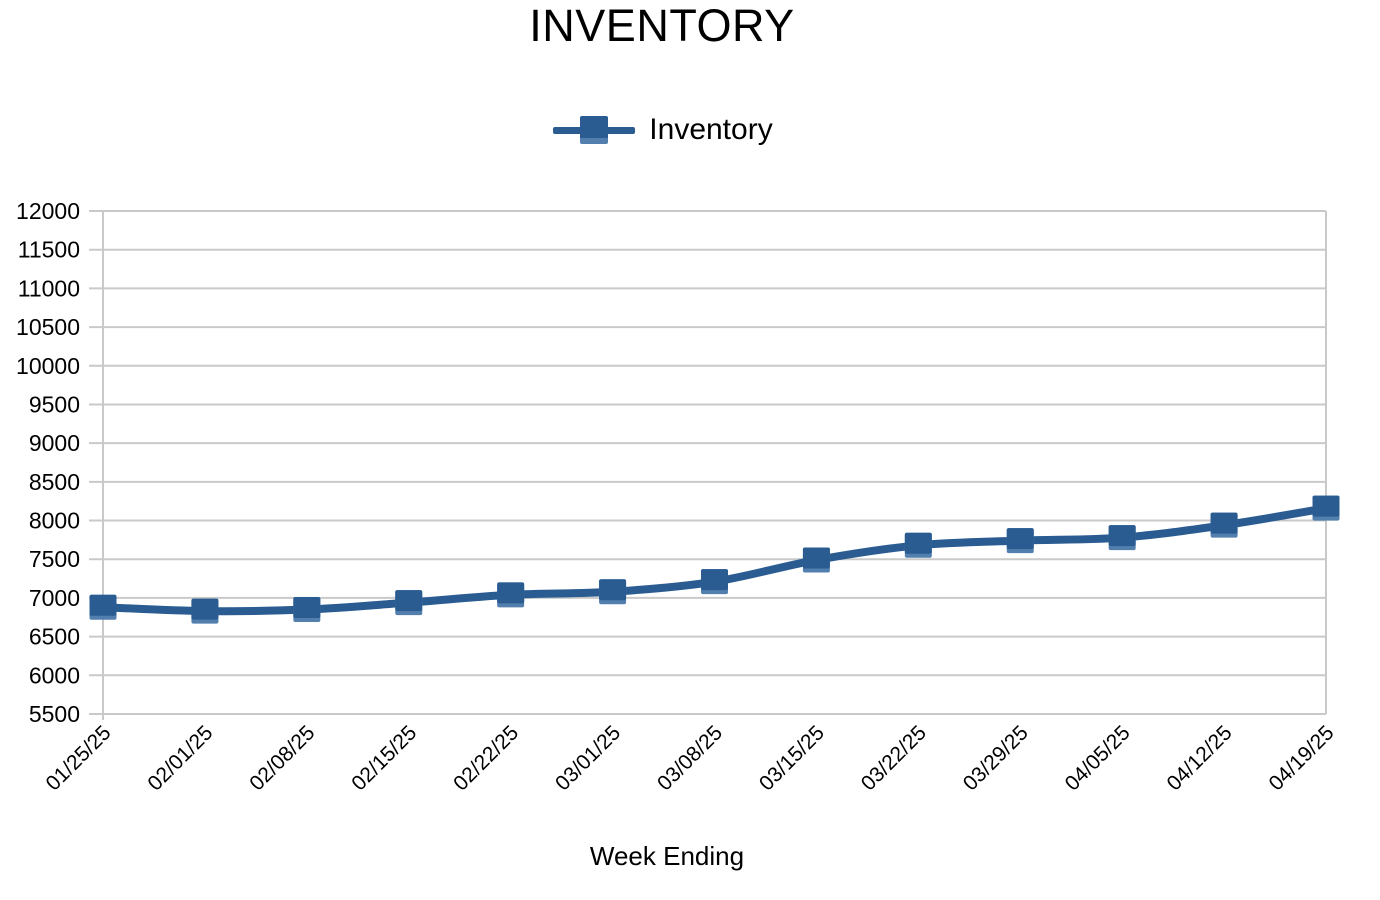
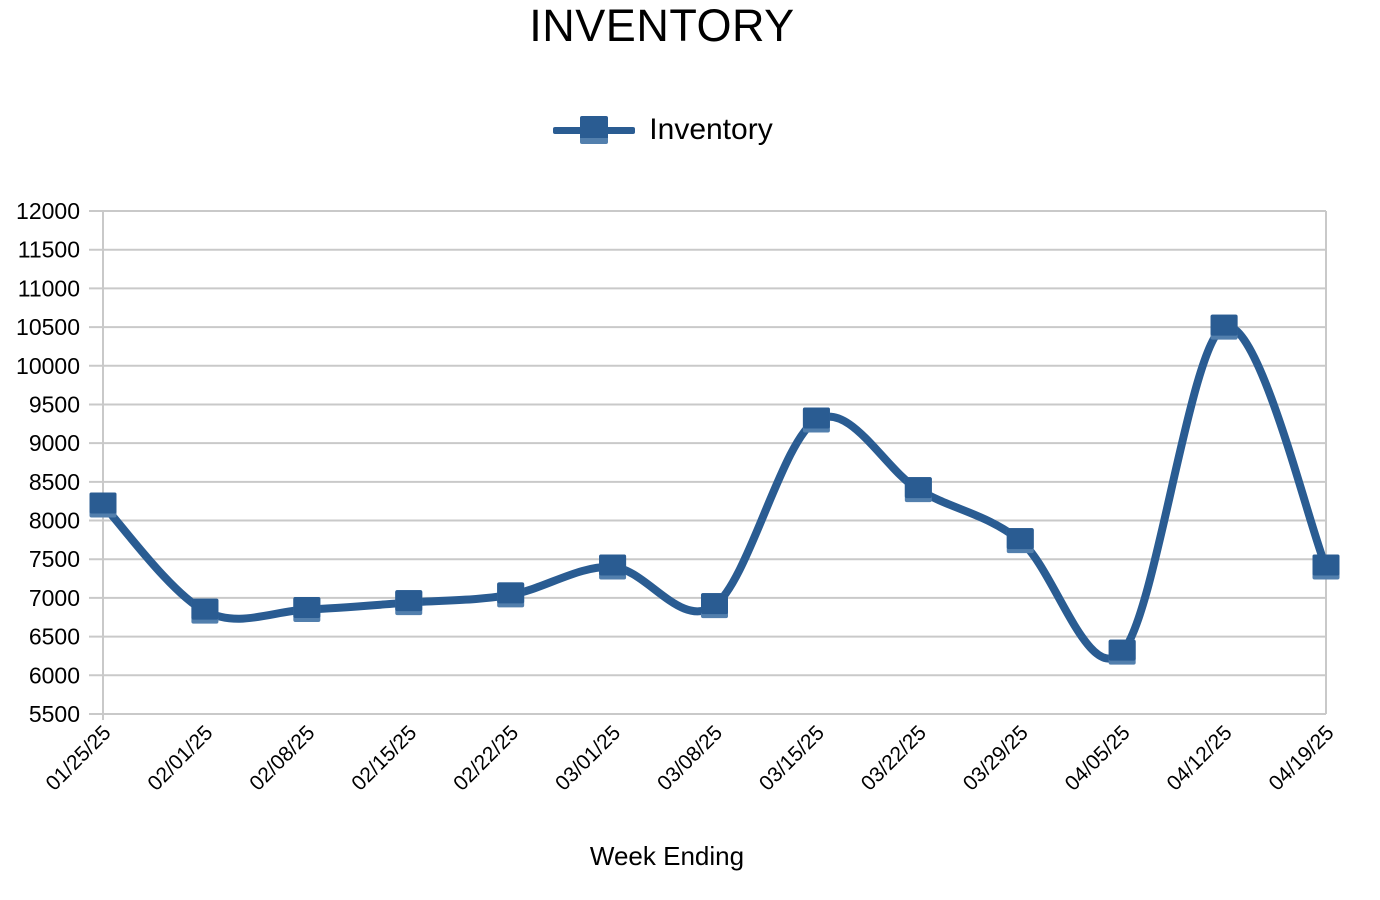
01/25/25: 6900 -> 8200
03/01/25: 7100 -> 7400
03/08/25: 7200 -> 6900
03/15/25: 7500 -> 9300
03/22/25: 7700 -> 8400
04/05/25: 7800 -> 6300
04/12/25: 7900 -> 10500
04/19/25: 8200 -> 7400
